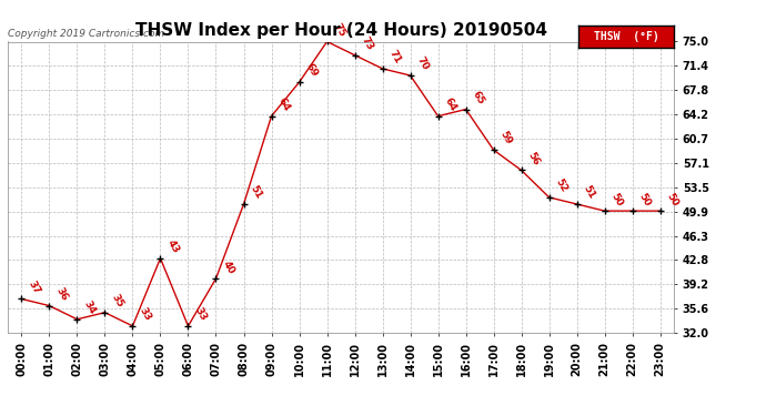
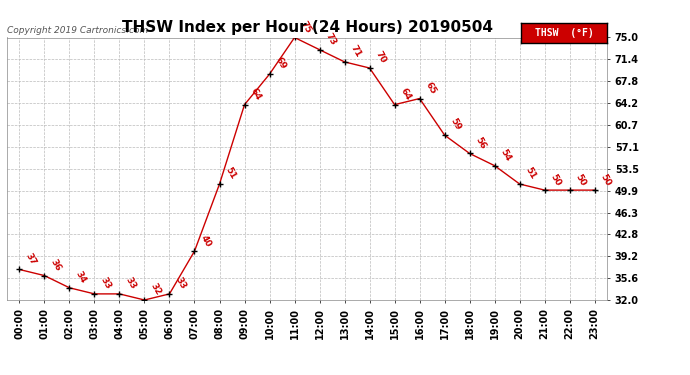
03:00: 35 -> 33
05:00: 43 -> 32
19:00: 52 -> 54
